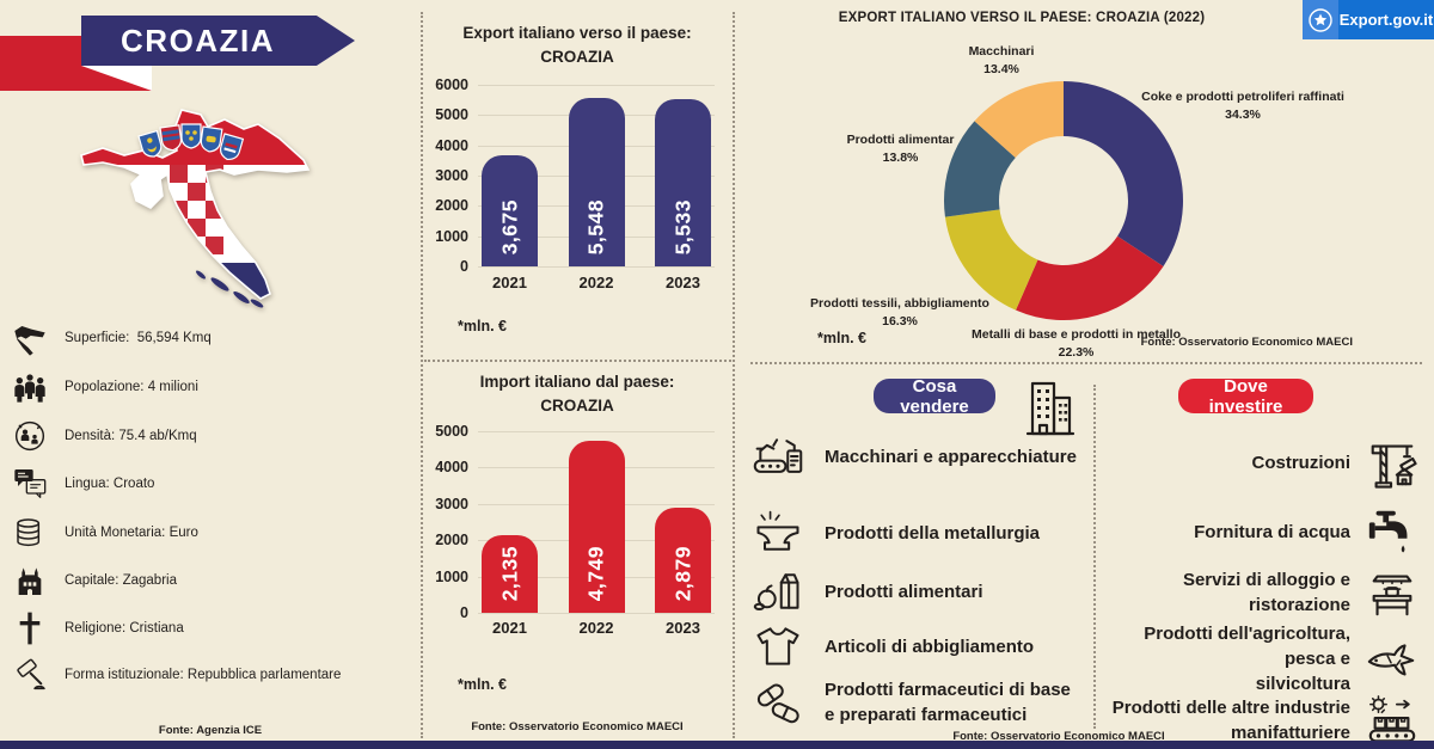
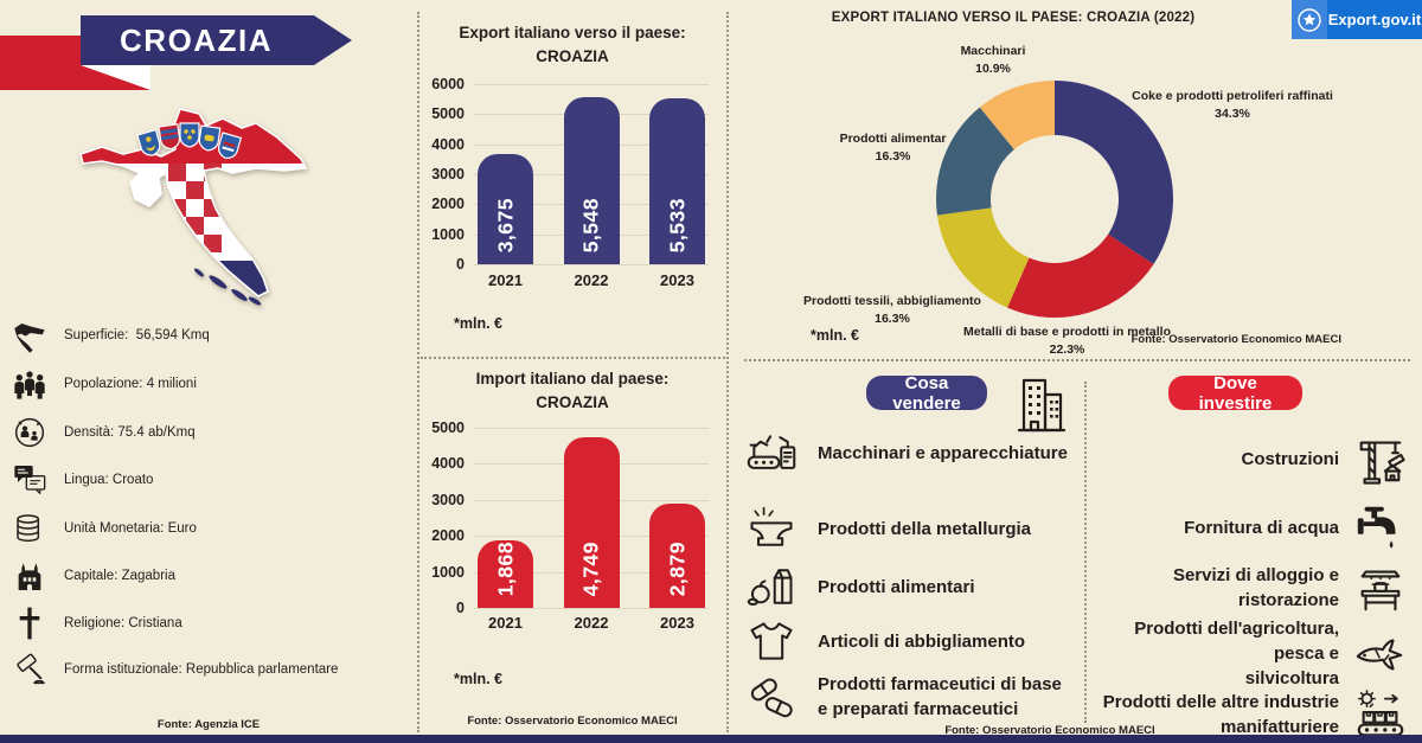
Import italiano dal paese:/2021: 2,135 -> 1,868
EXPORT ITALIANO VERSO IL PAESE: CROAZIA (2022)/Prodotti alimentar: 13.8% -> 16.3%
EXPORT ITALIANO VERSO IL PAESE: CROAZIA (2022)/Macchinari: 13.4% -> 10.9%
